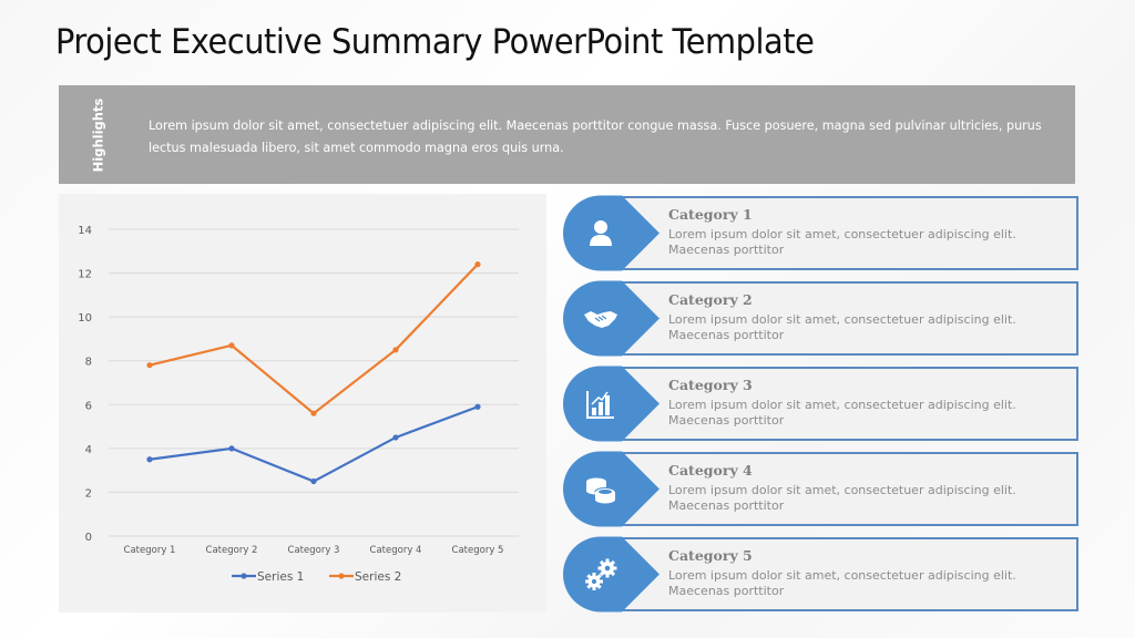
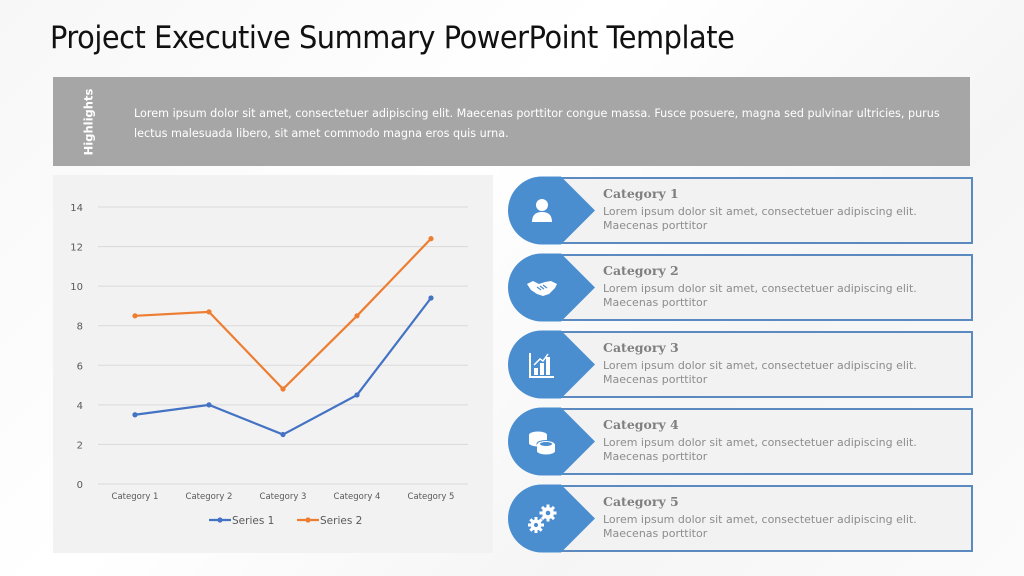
Series 2/Category 1: 7.8 -> 8.5
Series 2/Category 3: 5.6 -> 4.8
Series 1/Category 5: 5.9 -> 9.4
